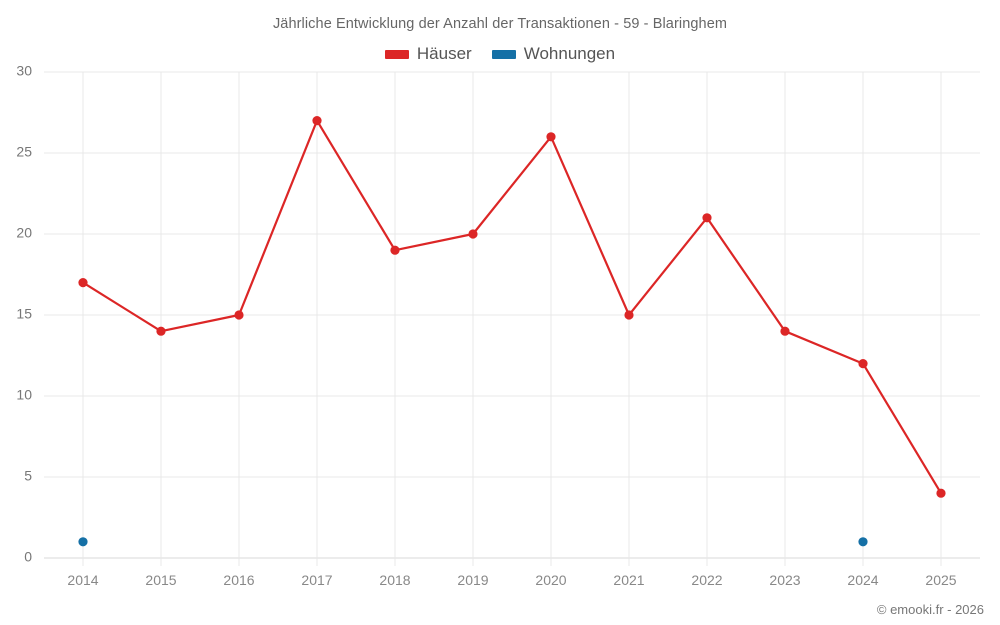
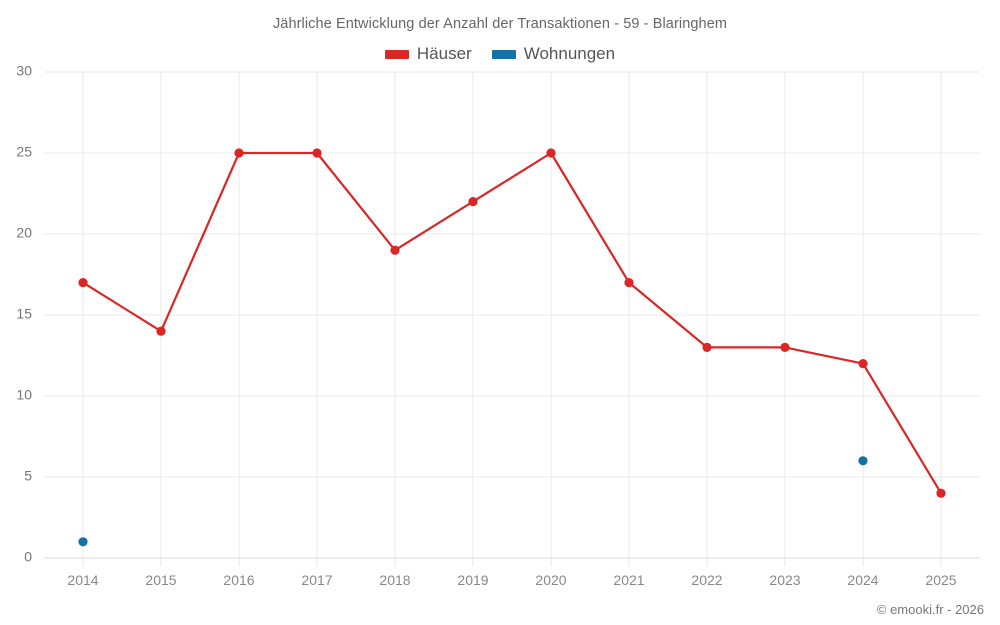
Häuser/2016: 15 -> 25
Häuser/2017: 27 -> 25
Häuser/2019: 20 -> 22
Häuser/2020: 26 -> 25
Häuser/2021: 15 -> 17
Häuser/2022: 21 -> 13
Häuser/2023: 14 -> 13
Wohnungen/2024: 1 -> 6
